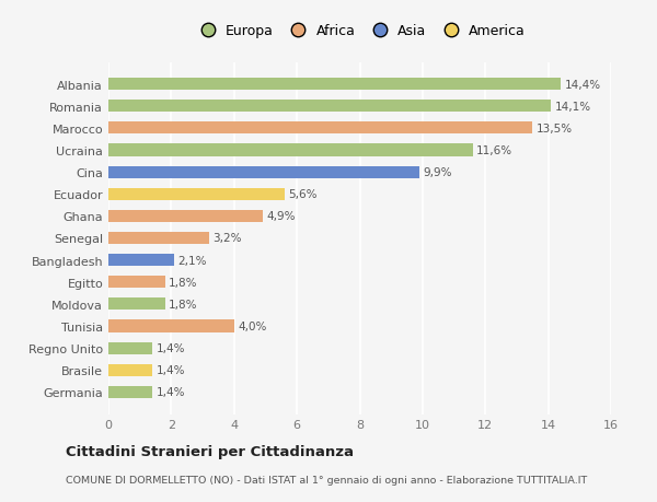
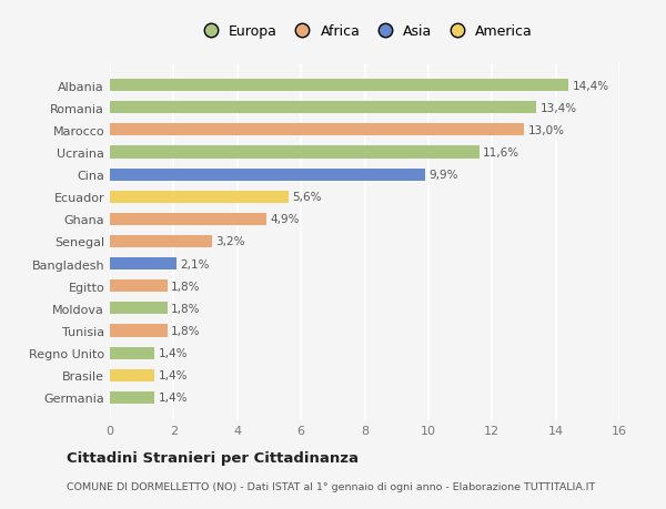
Romania: 14,1% -> 13,4%
Marocco: 13,5% -> 13,0%
Tunisia: 4,0% -> 1,8%
